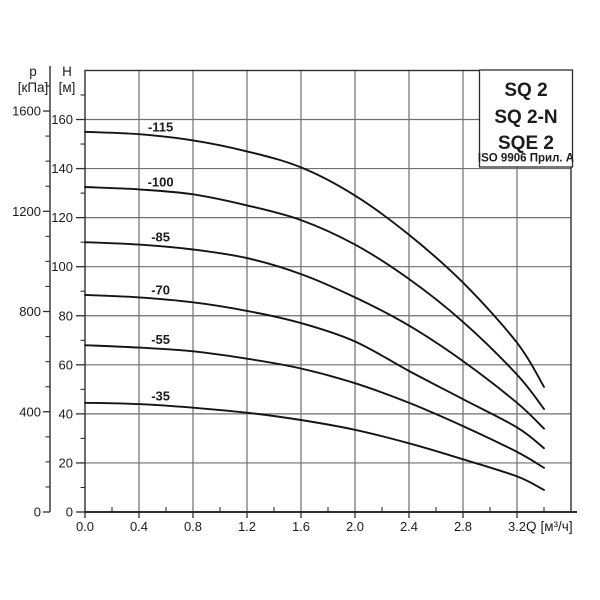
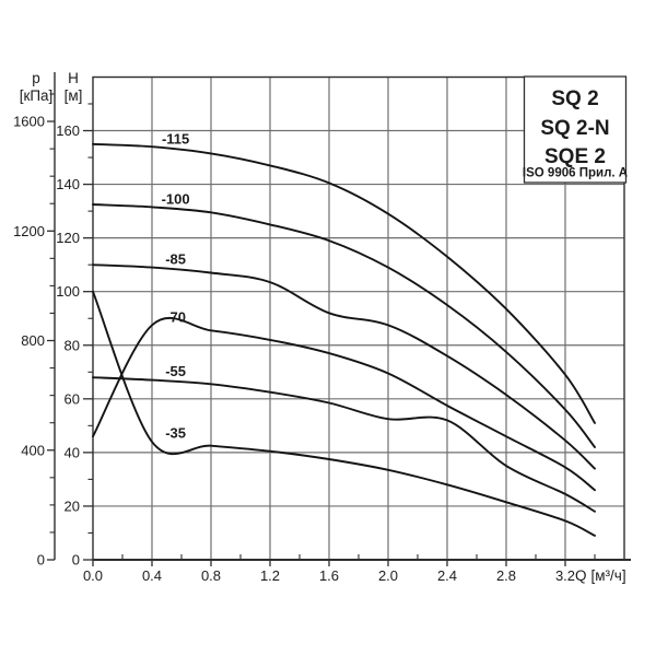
-70/0: 88 -> 46
-35/0: 44 -> 100
-85/1.6: 97 -> 92
-55/2.4: 44 -> 52
